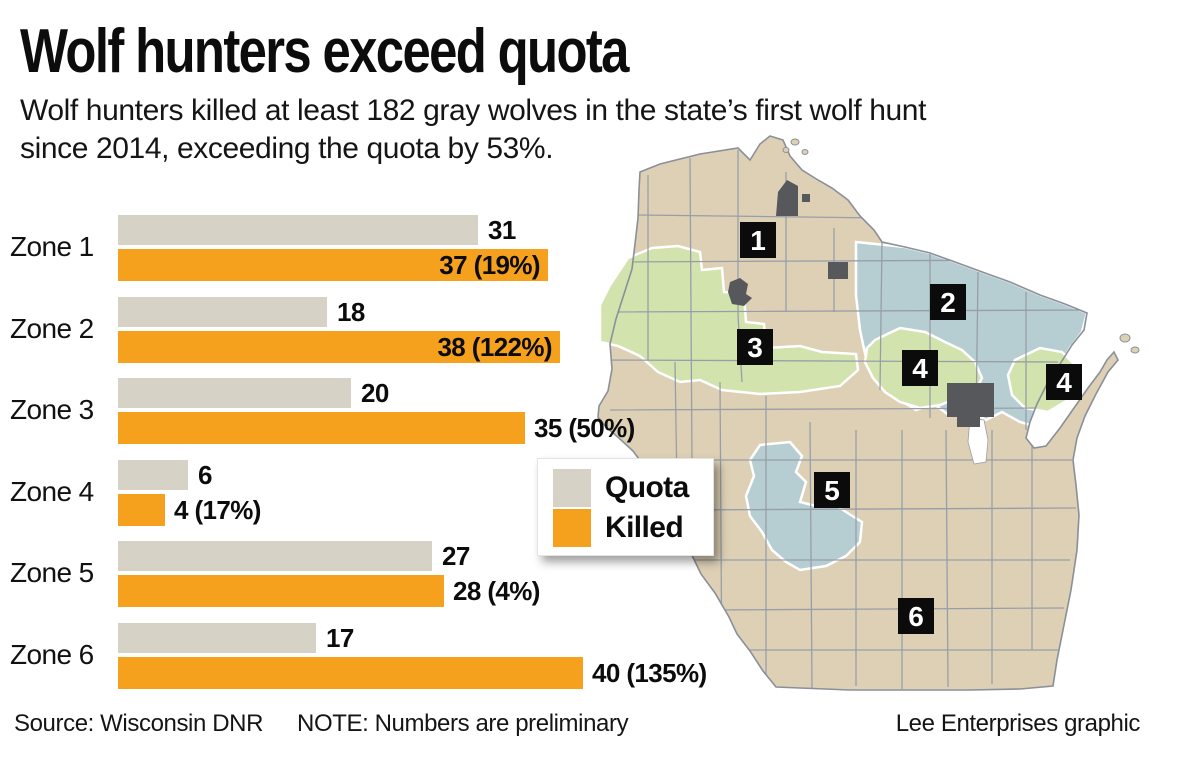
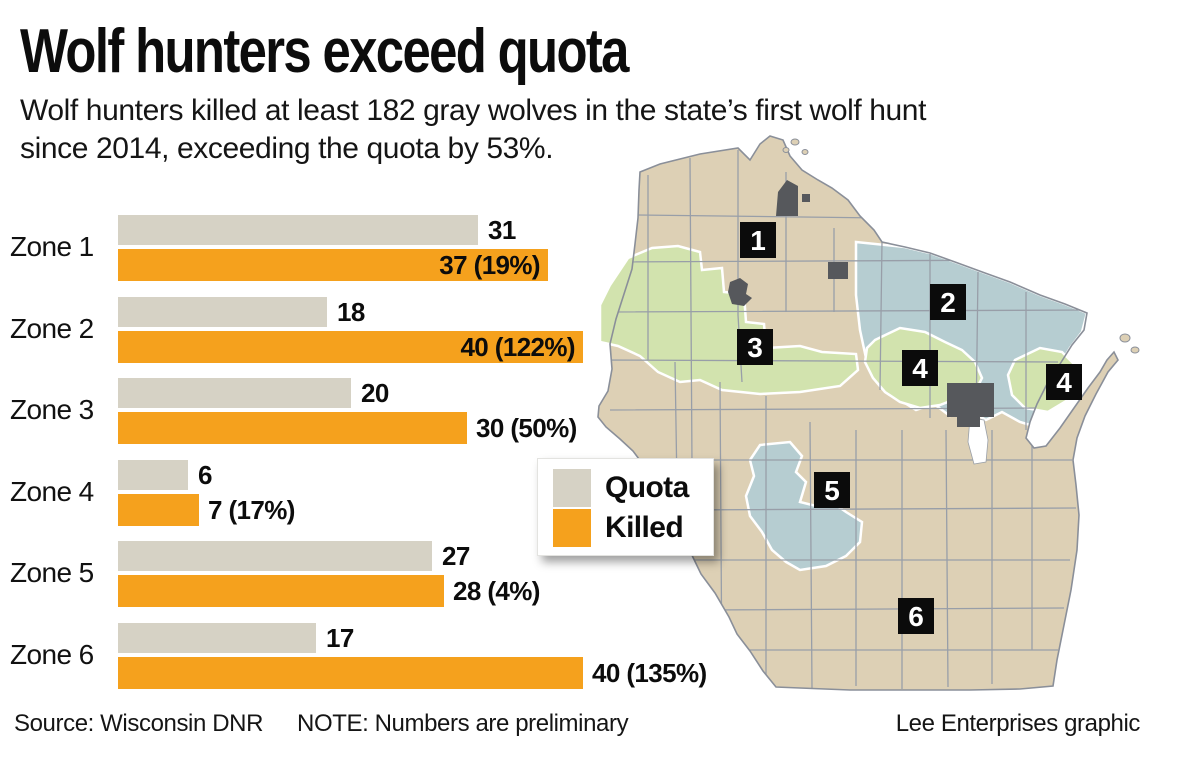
Killed/Zone 2: 38 -> 40
Killed/Zone 3: 35 -> 30
Killed/Zone 4: 4 -> 7
